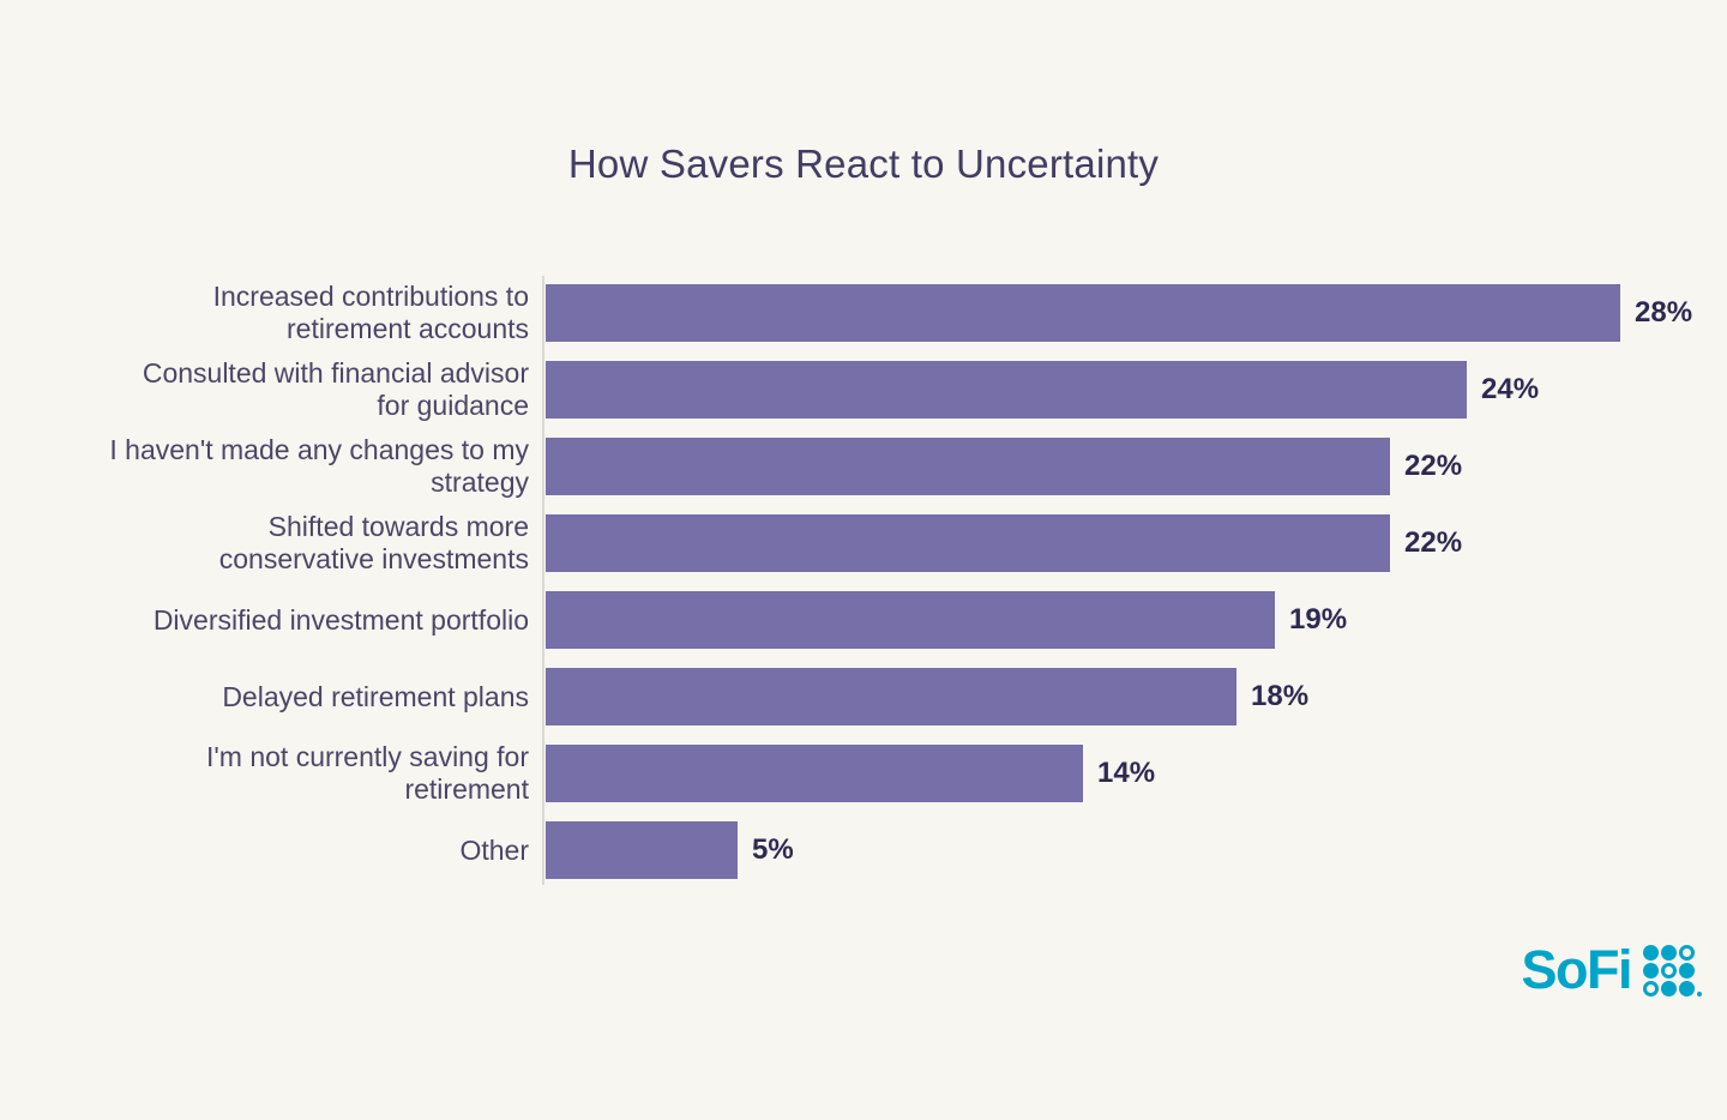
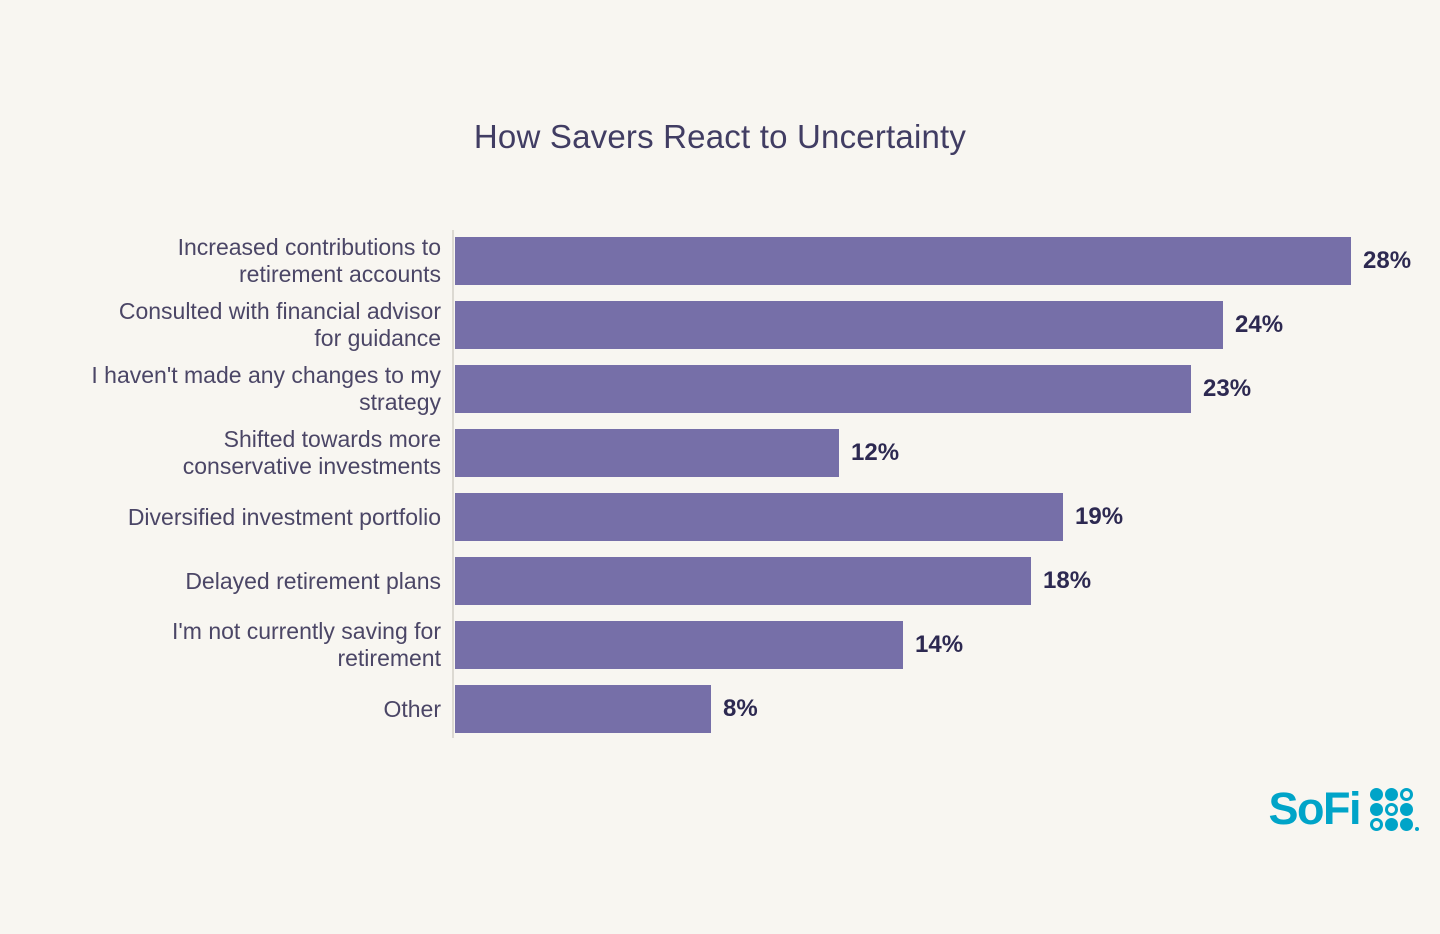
I haven't made any changes to my strategy: 22% -> 23%
Shifted towards more conservative investments: 22% -> 12%
Other: 5% -> 8%
